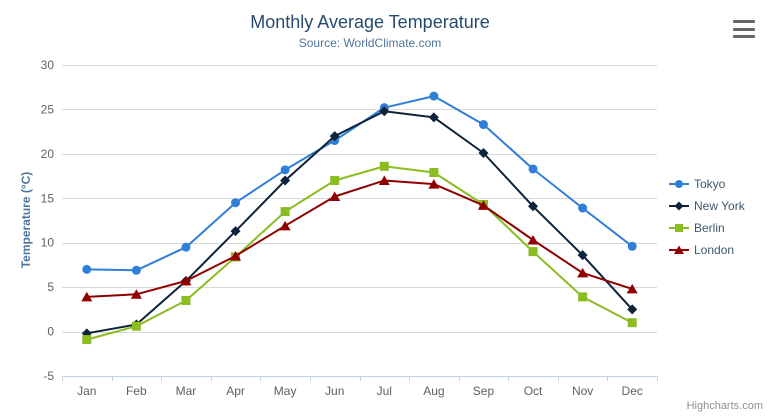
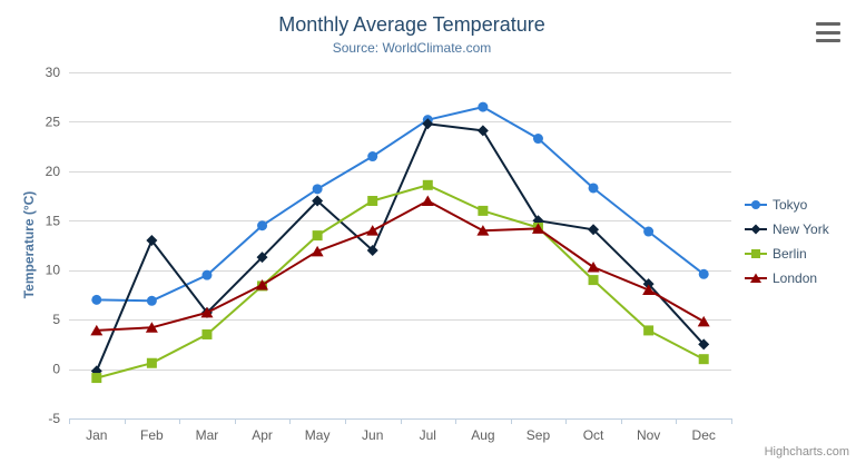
New York/Feb: 1 -> 13
New York/Jun: 22 -> 12
London/Jun: 15 -> 14
Berlin/Aug: 18 -> 16
London/Aug: 17 -> 14
New York/Sep: 20 -> 15
London/Nov: 7 -> 8
